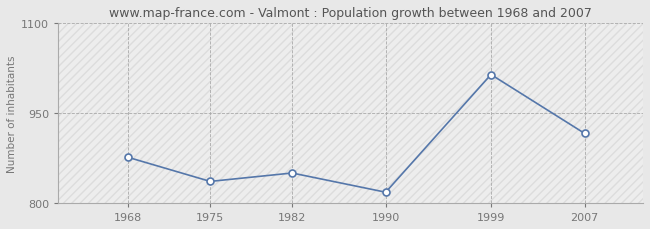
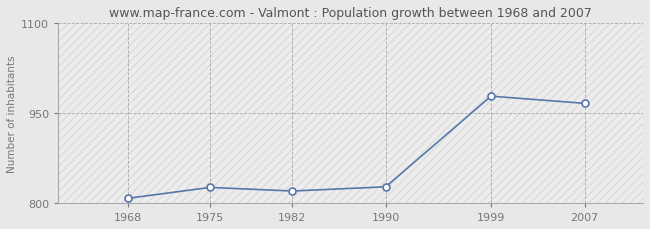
1968: 876 -> 808
1975: 836 -> 826
1982: 850 -> 820
1990: 818 -> 827
1999: 1014 -> 978
2007: 916 -> 966
